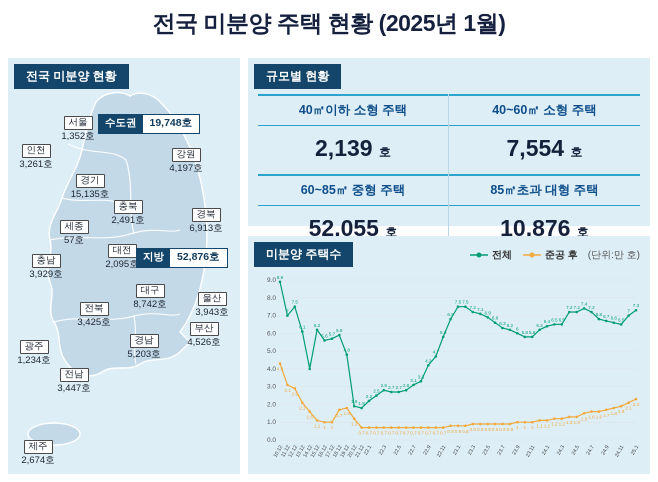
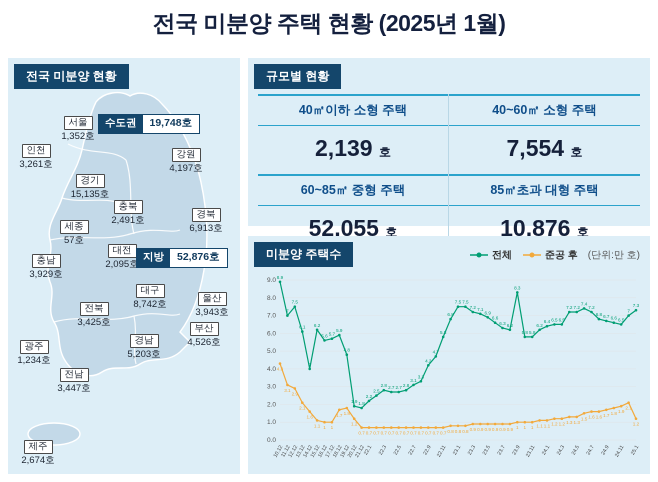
전체/23.9: 6 -> 8.3
준공 후/25.1: 2.3 -> 1.2
